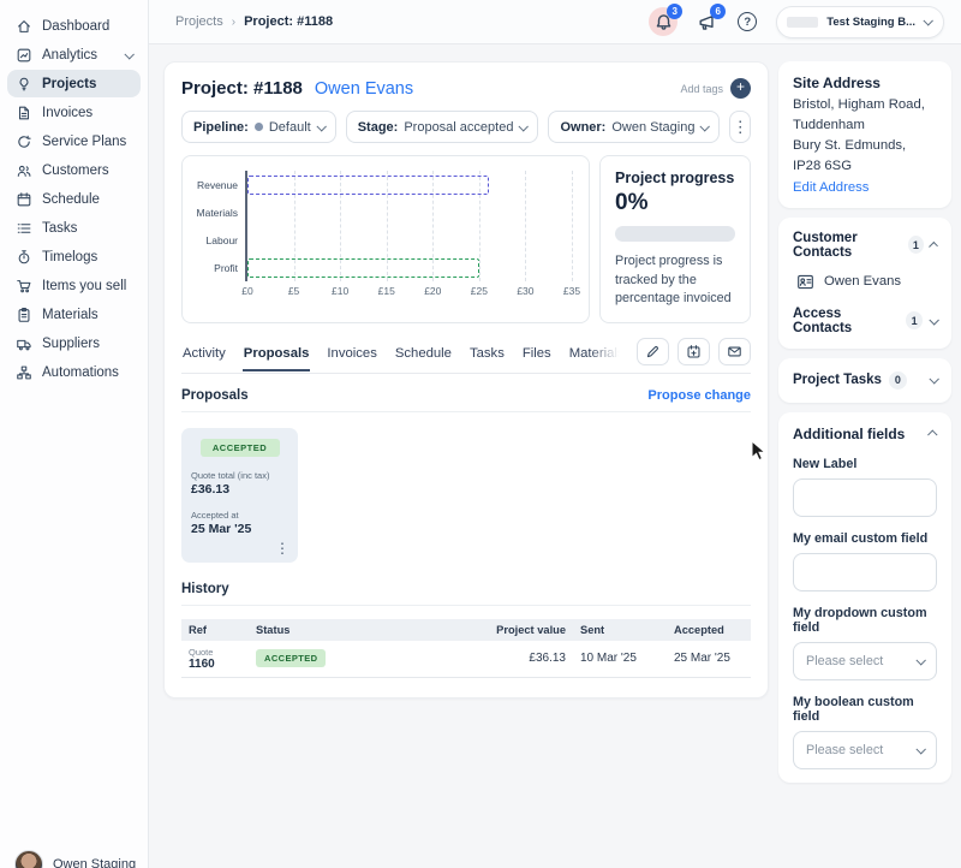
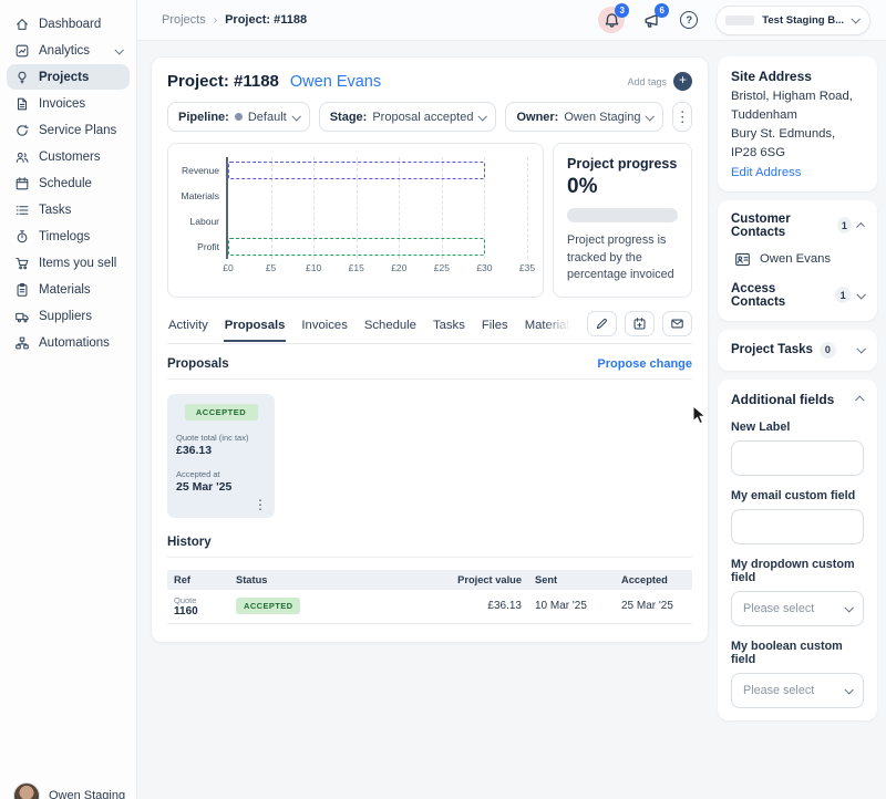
Revenue: £26 -> £30
Profit: £25 -> £30
